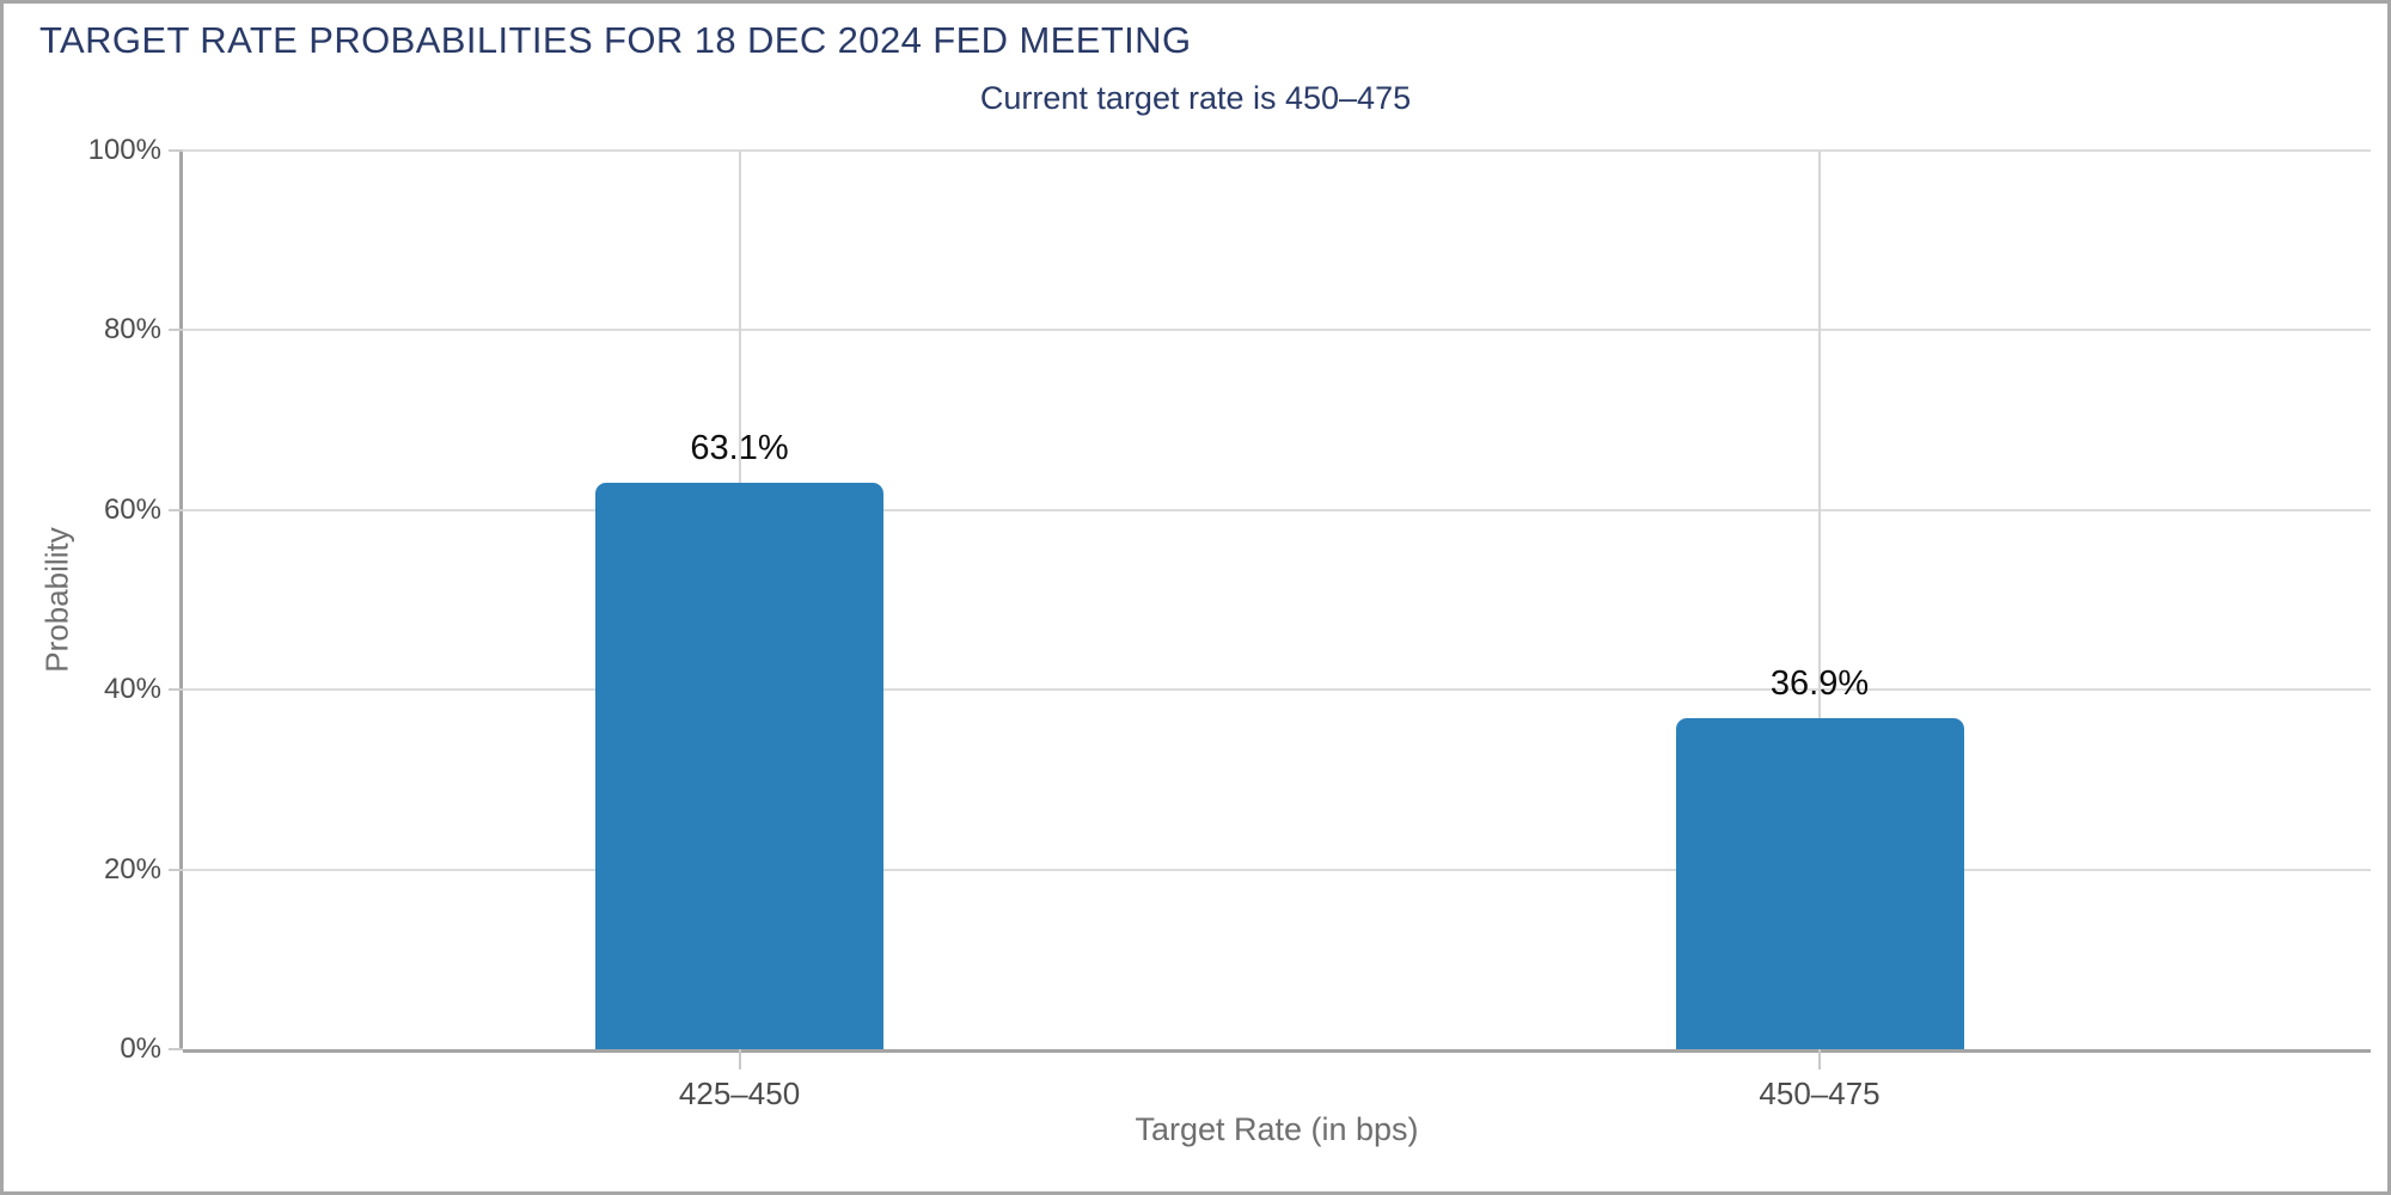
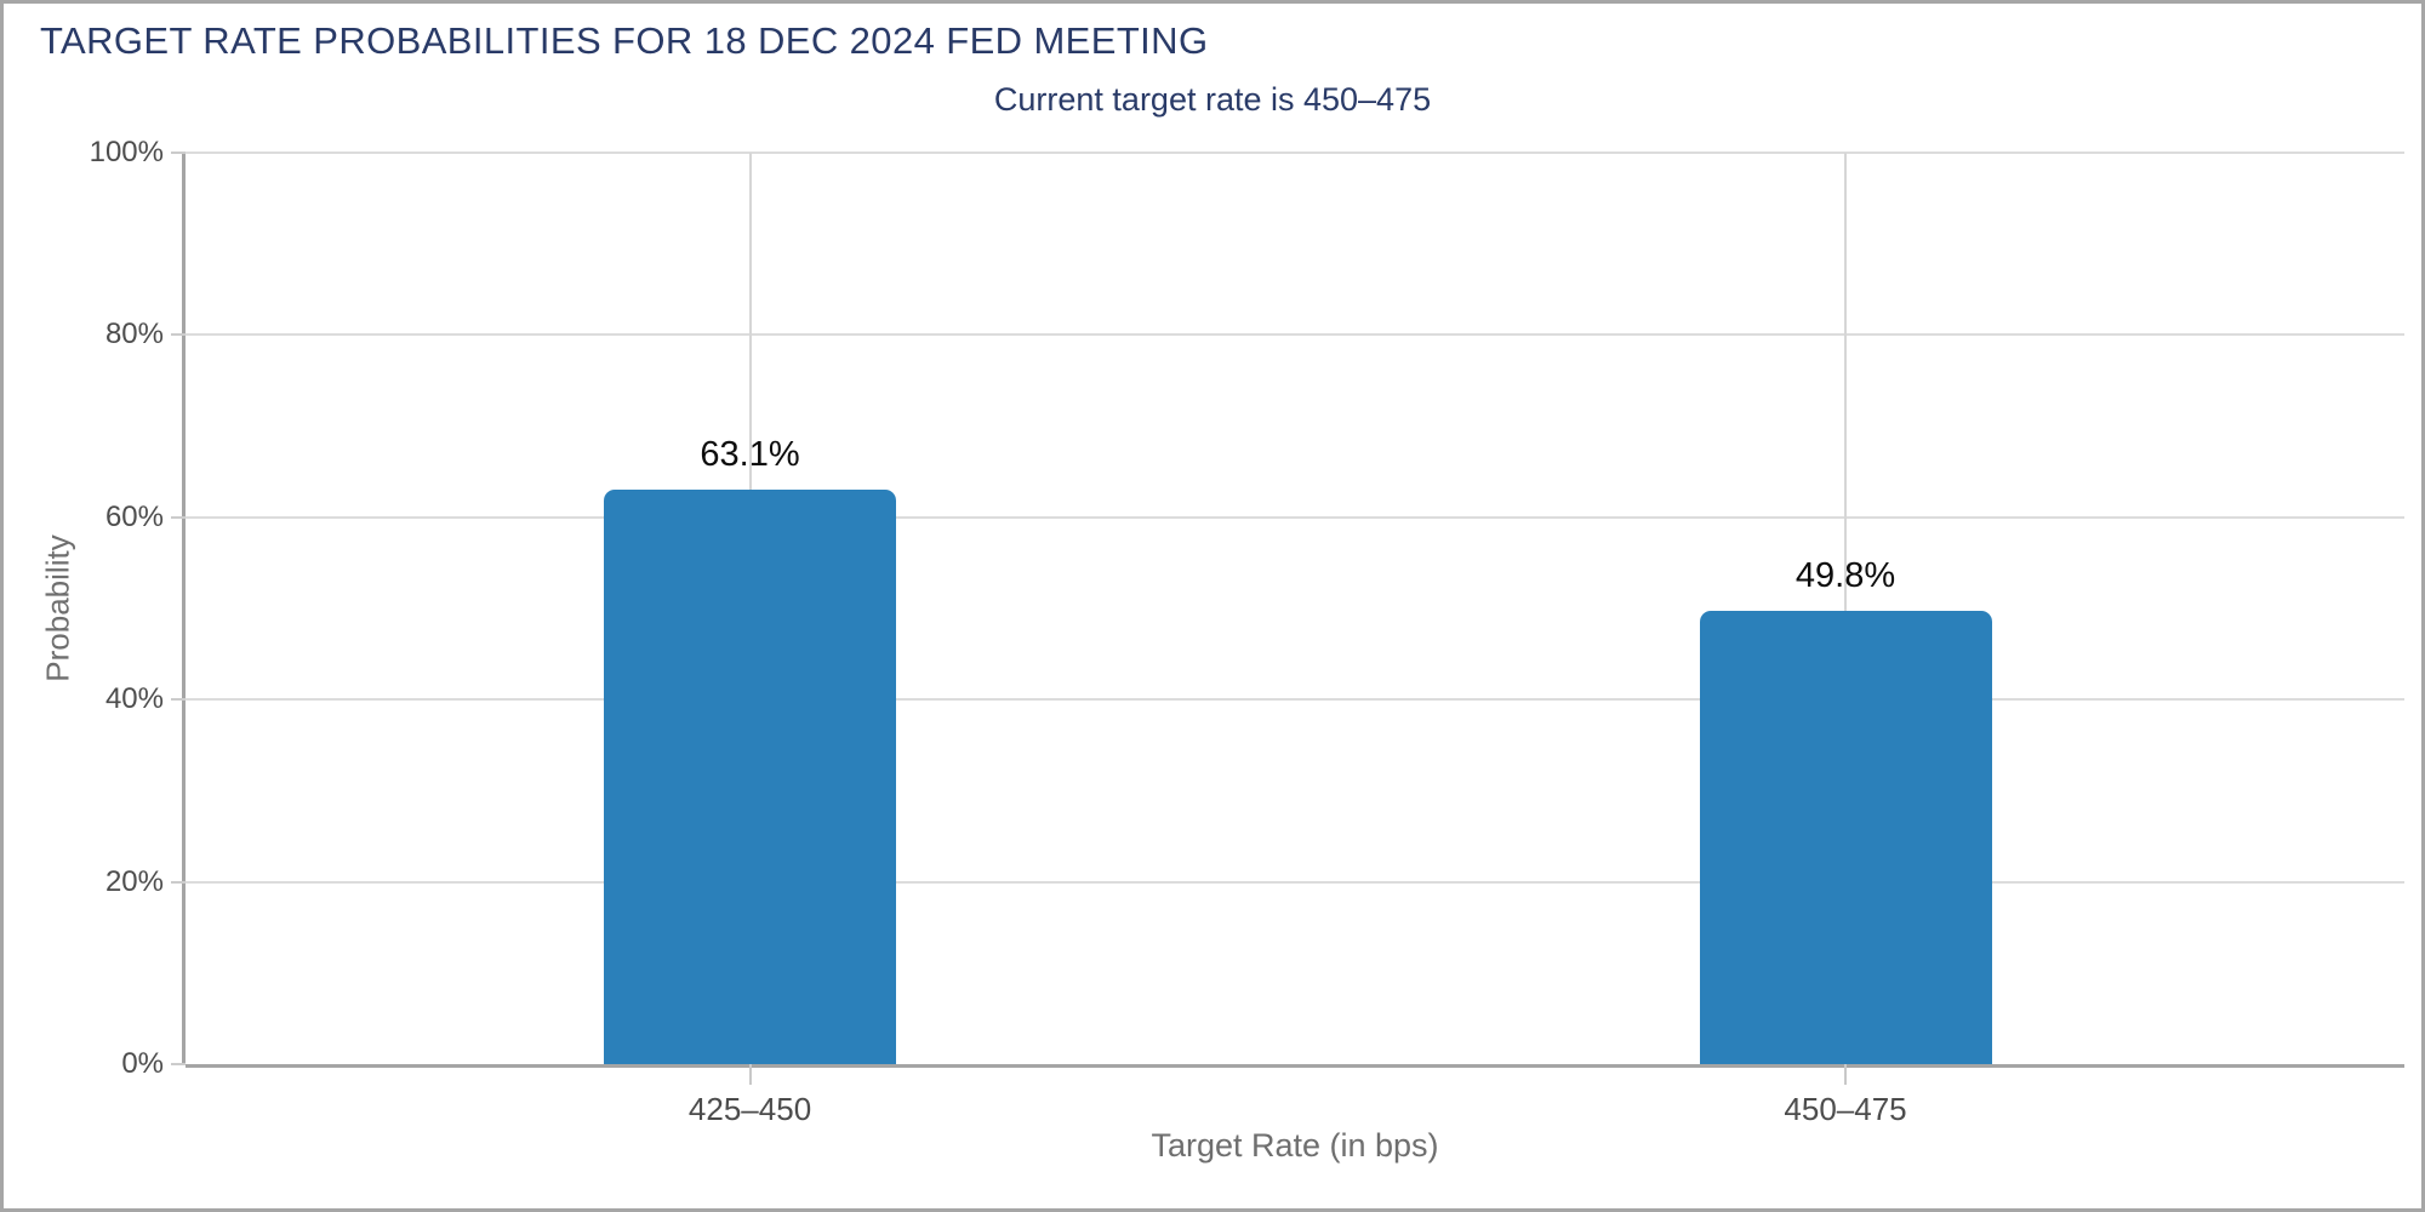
450–475: 36.9% -> 49.8%
